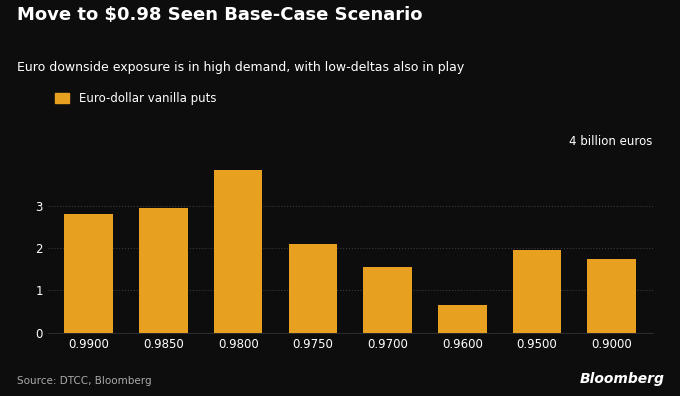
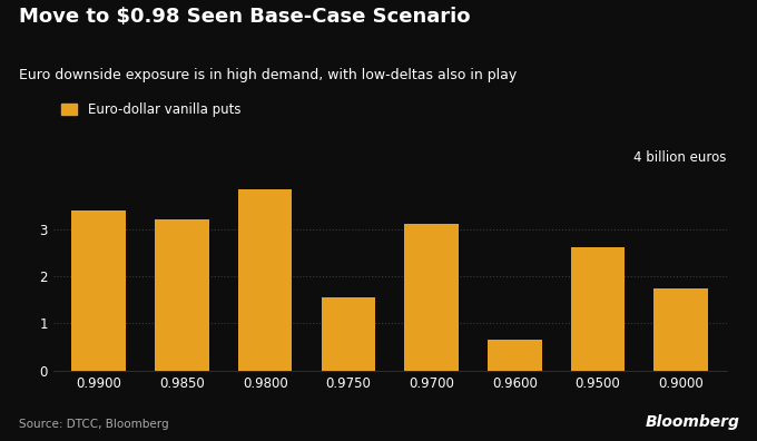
0.9900: 2.80 -> 3.40
0.9850: 2.95 -> 3.20
0.9750: 2.10 -> 1.55
0.9700: 1.55 -> 3.10
0.9500: 1.95 -> 2.60
